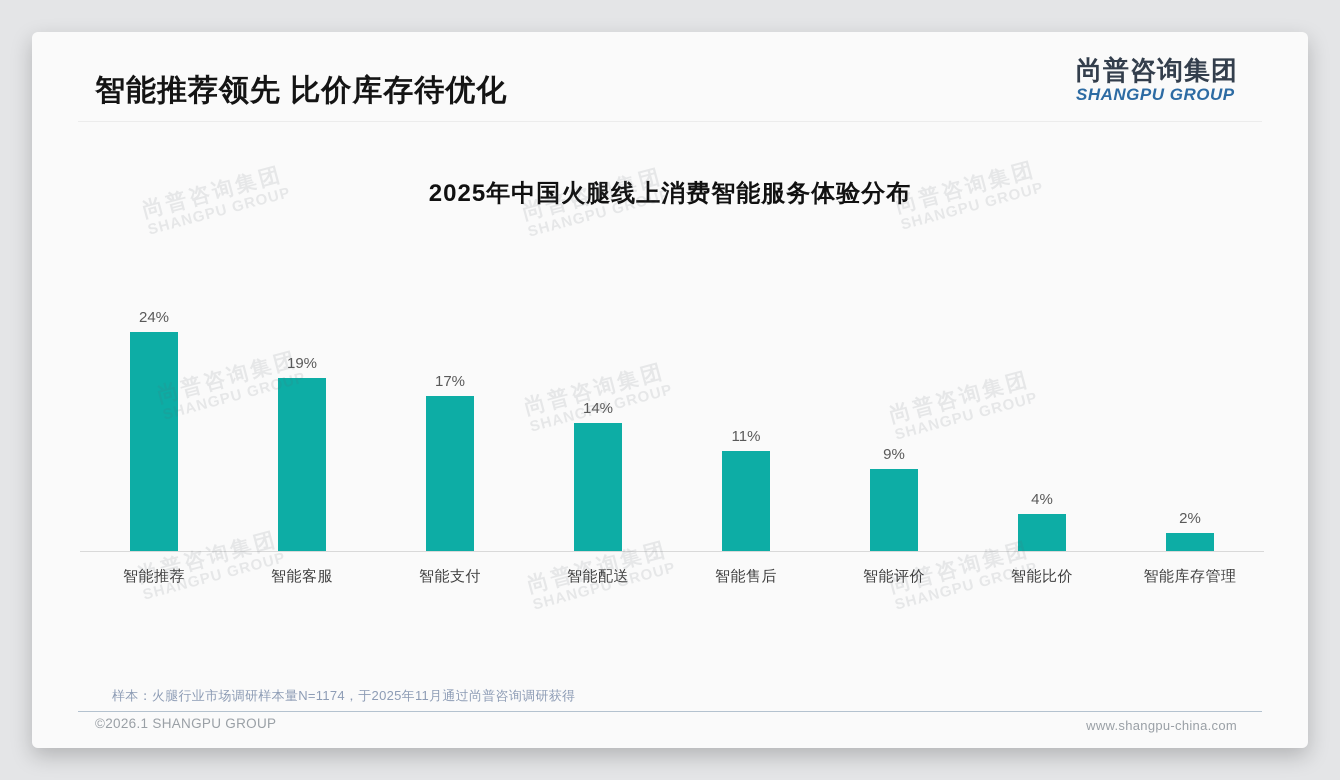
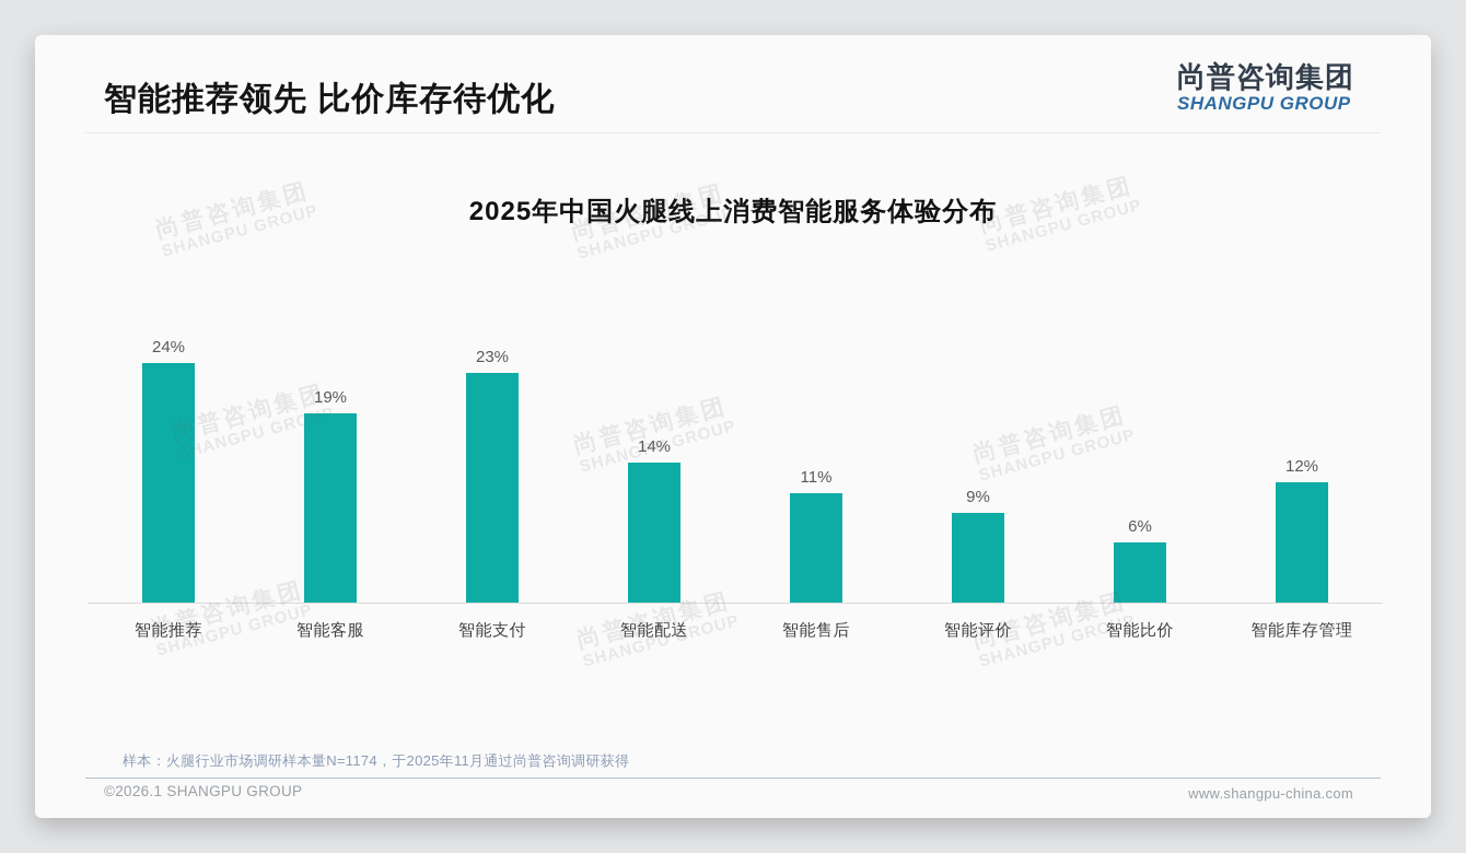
智能支付: 17% -> 23%
智能比价: 4% -> 6%
智能库存管理: 2% -> 12%
